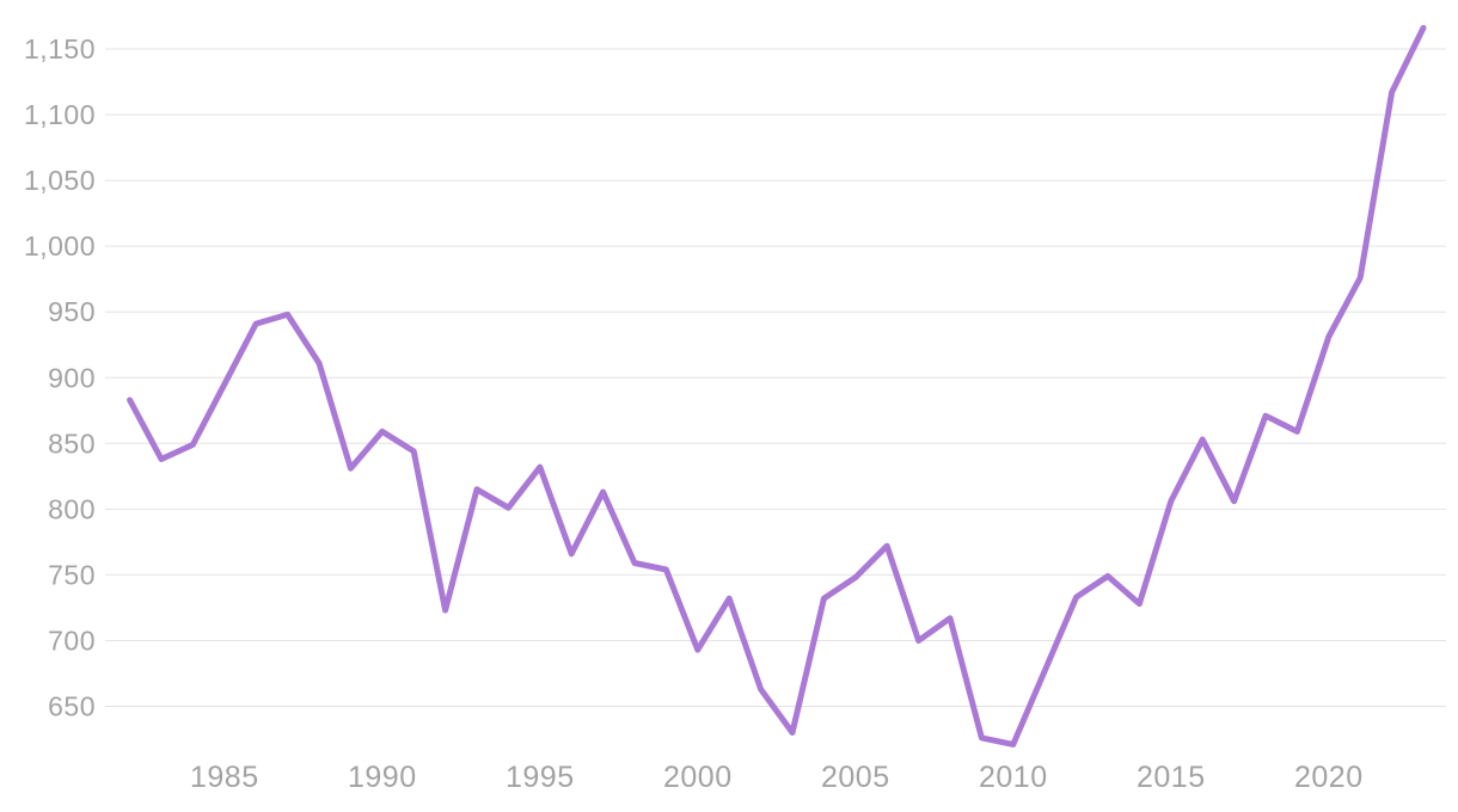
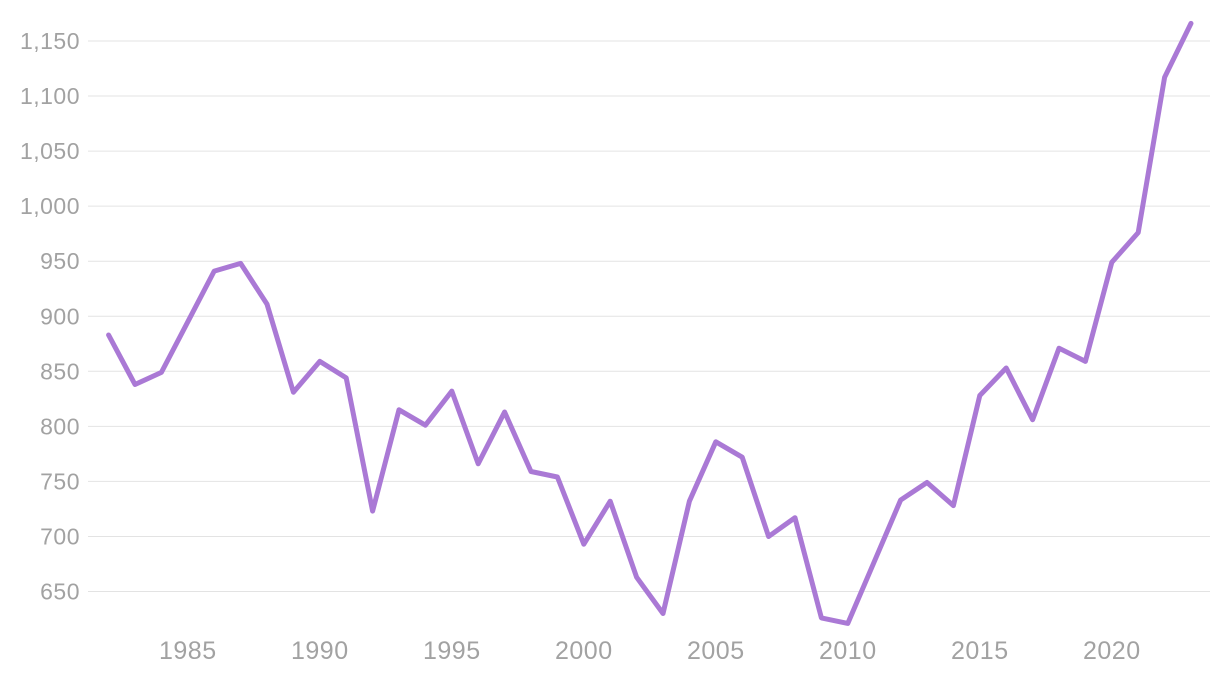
2005: 748 -> 786
2015: 806 -> 828
2020: 931 -> 949
